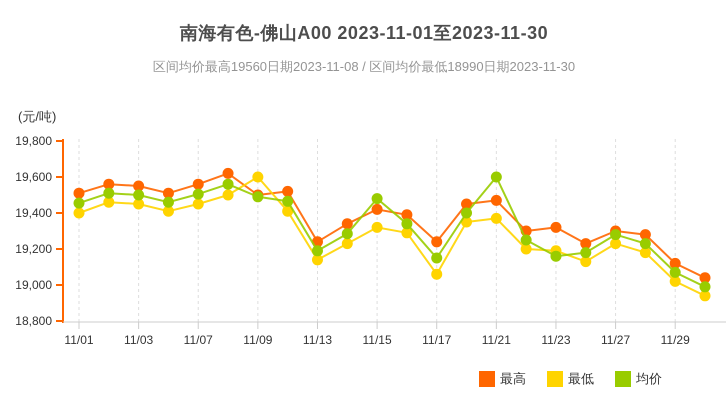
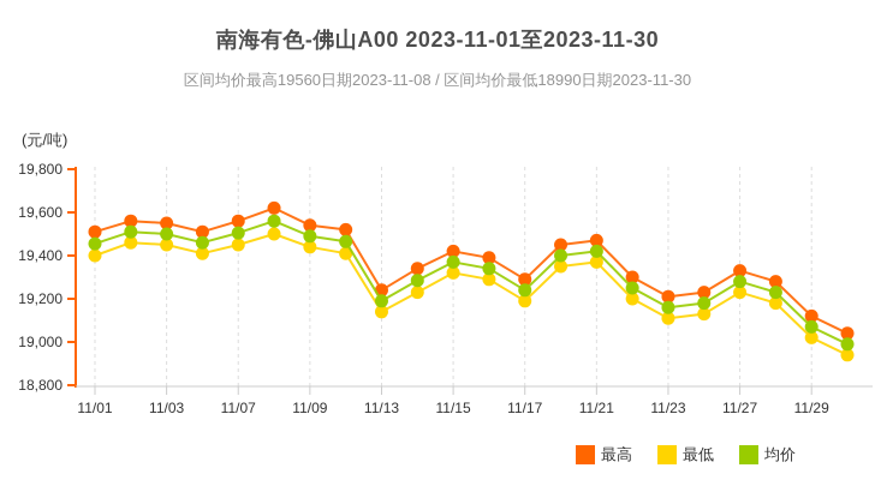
最高/11/09: 19500 -> 19540
最低/11/09: 19600 -> 19440
均价/11/15: 19480 -> 19370
最高/11/17: 19240 -> 19290
最低/11/17: 19060 -> 19190
均价/11/17: 19150 -> 19240
均价/11/21: 19600 -> 19420
最高/11/23: 19320 -> 19210
最低/11/23: 19190 -> 19110
最高/11/27: 19300 -> 19330
